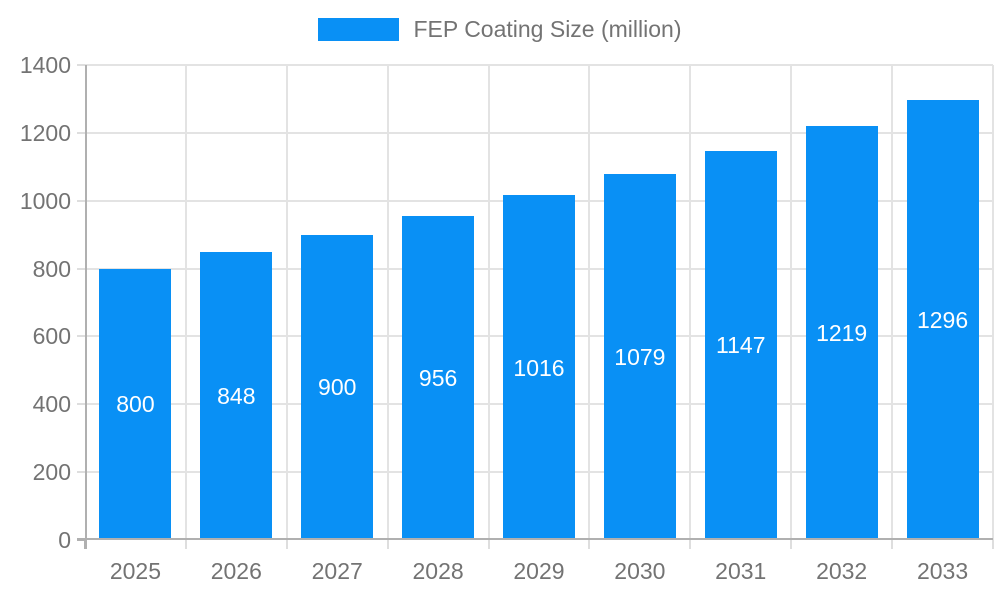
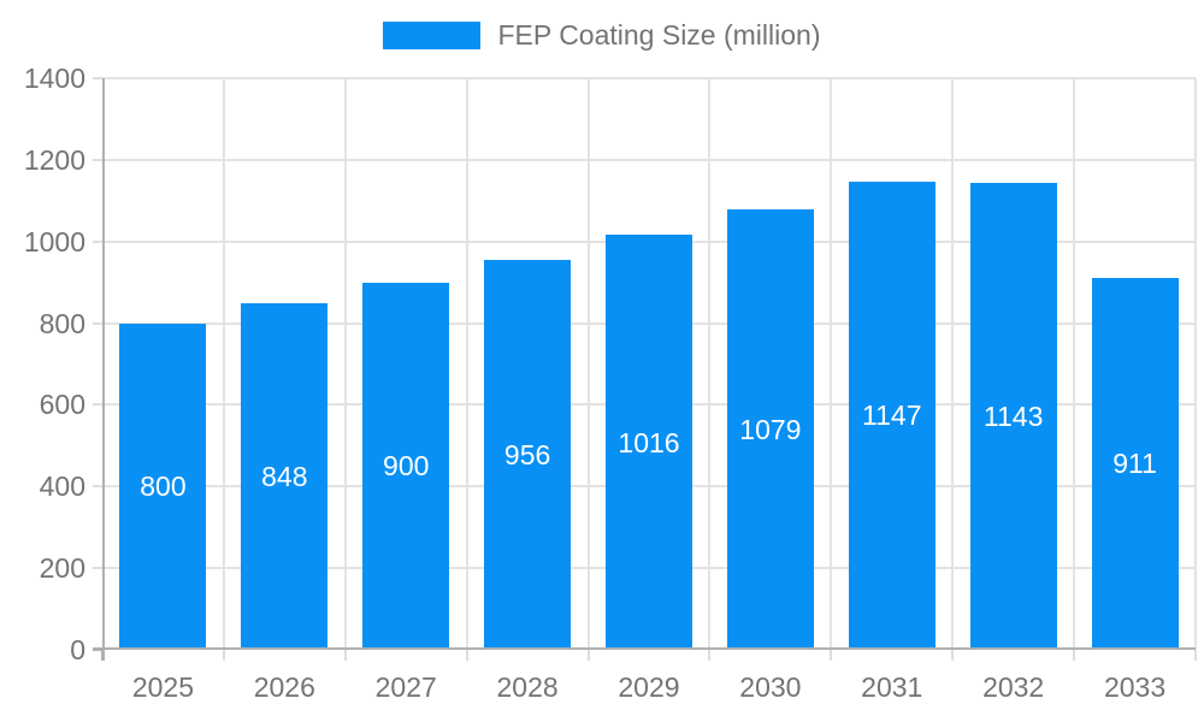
2032: 1219 -> 1143
2033: 1296 -> 911
